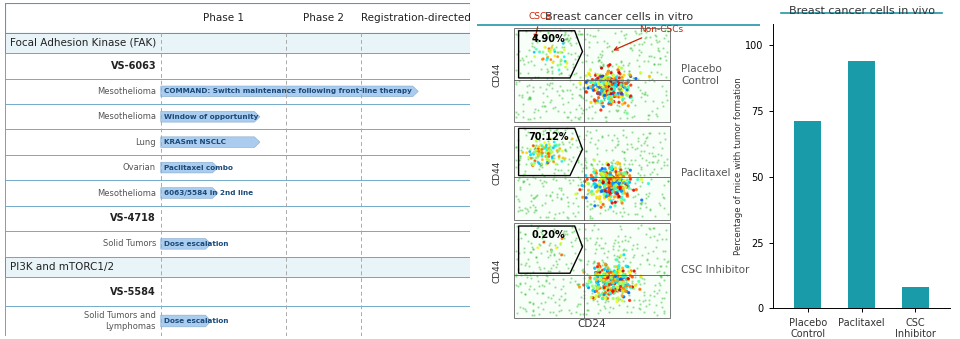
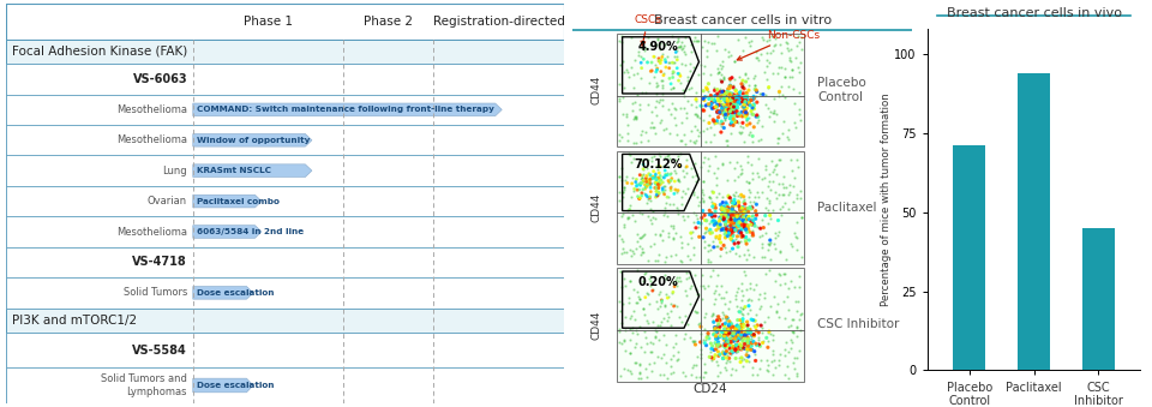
Breast cancer cells in vivo/CSC Inhibitor: 8 -> 45
